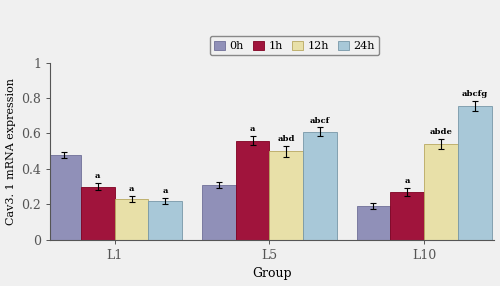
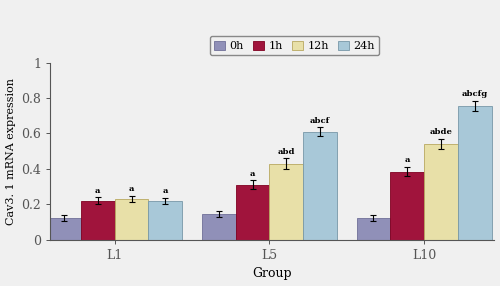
0h/L1: 0.48 -> 0.12
1h/L1: 0.30 -> 0.22
0h/L5: 0.31 -> 0.14
1h/L5: 0.56 -> 0.31
12h/L5: 0.50 -> 0.43
0h/L10: 0.19 -> 0.12
1h/L10: 0.27 -> 0.39
